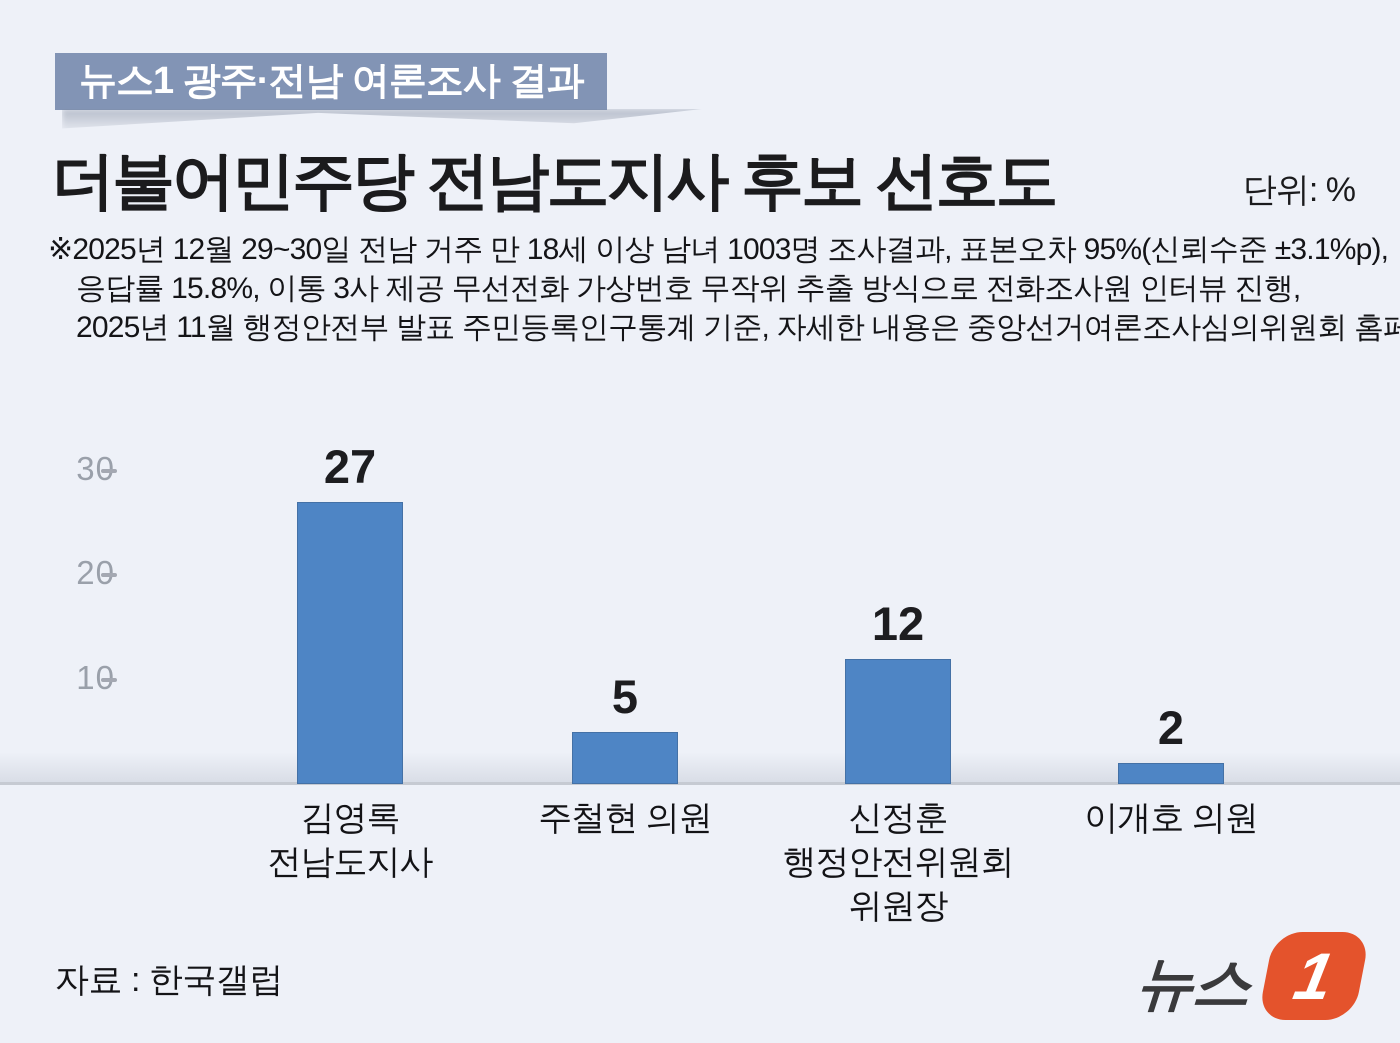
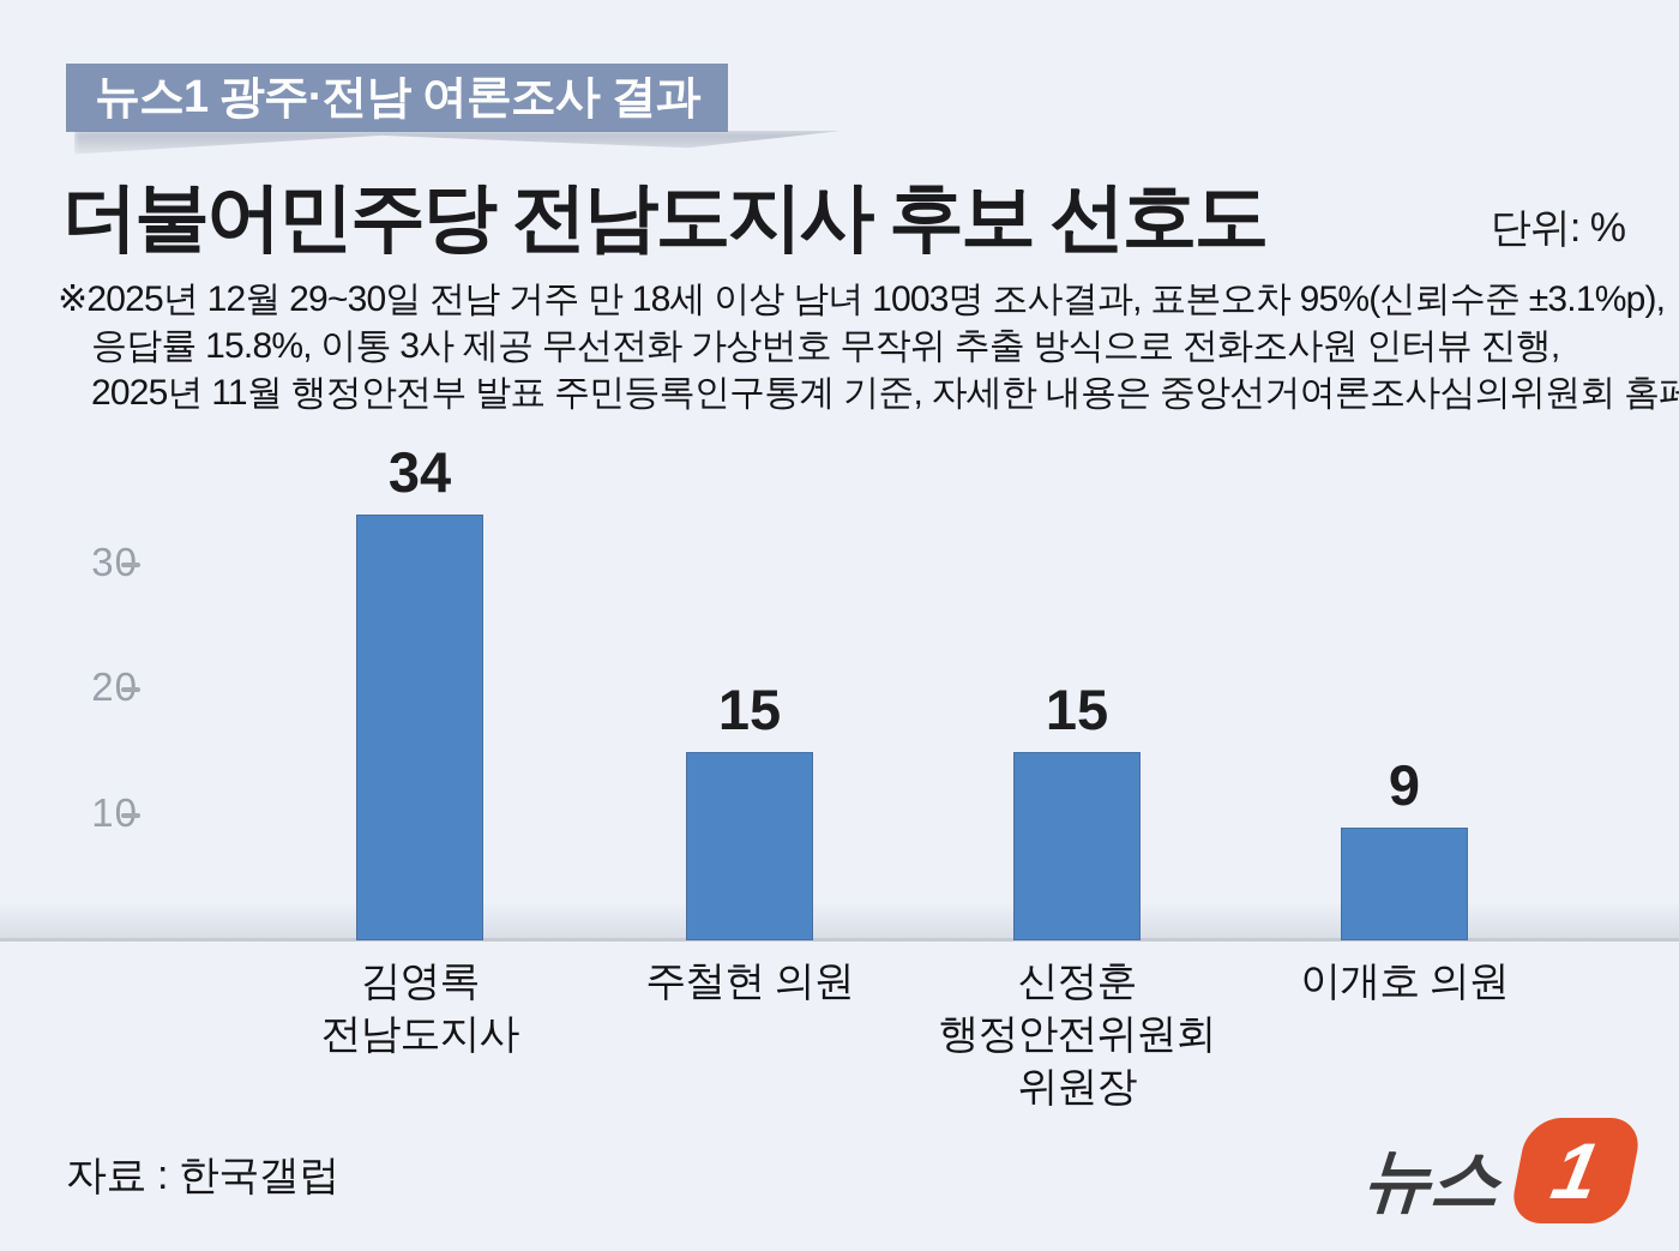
김영록 전남도지사: 27 -> 34
주철현 의원: 5 -> 15
신정훈 행정안전위원회 위원장: 12 -> 15
이개호 의원: 2 -> 9
